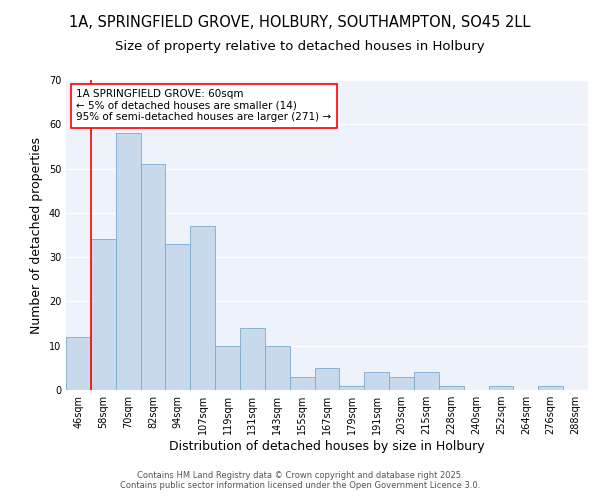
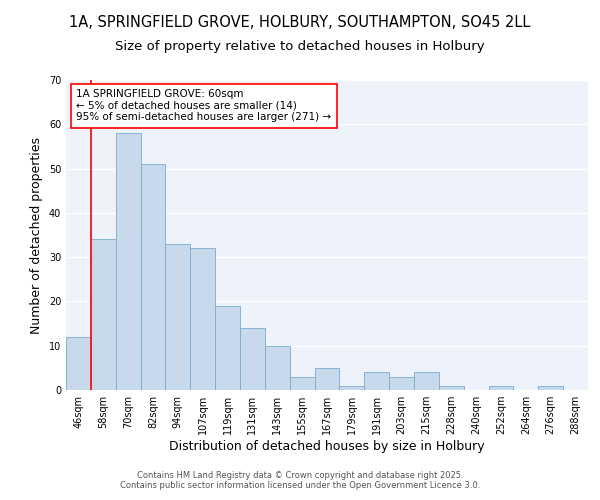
107sqm: 37 -> 32
119sqm: 10 -> 19
